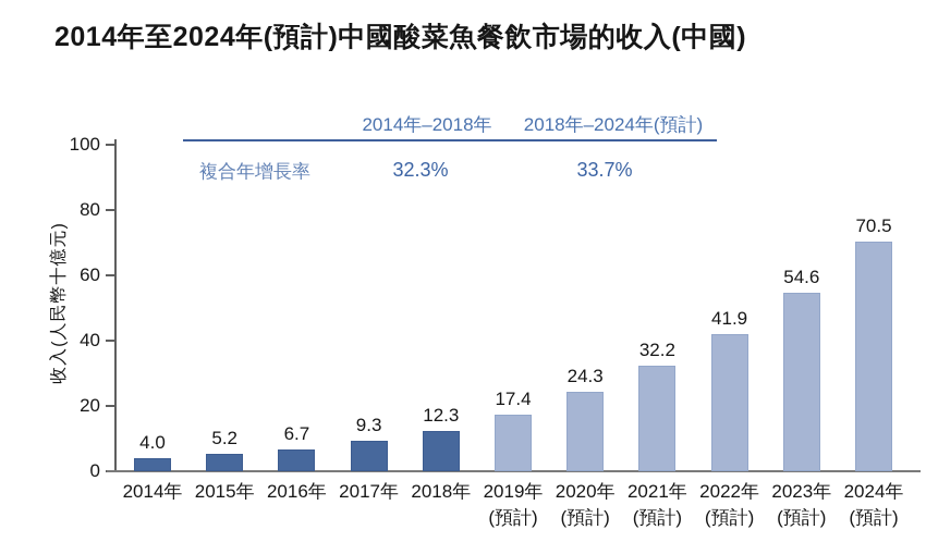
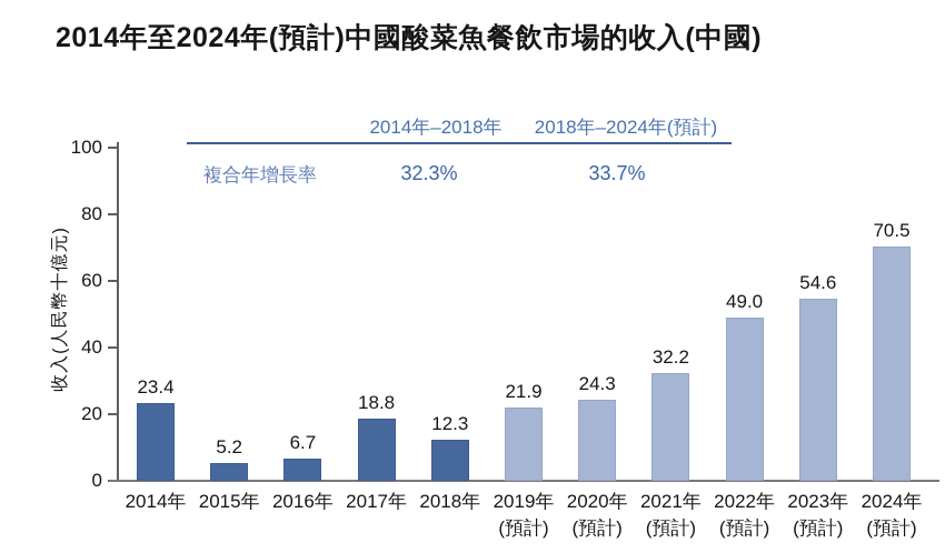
2014年: 4.0 -> 23.4
2017年: 9.3 -> 18.8
2019年: 17.4 -> 21.9
2022年: 41.9 -> 49.0
